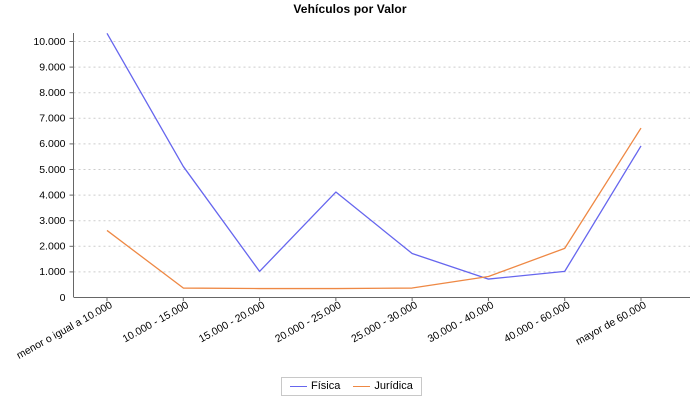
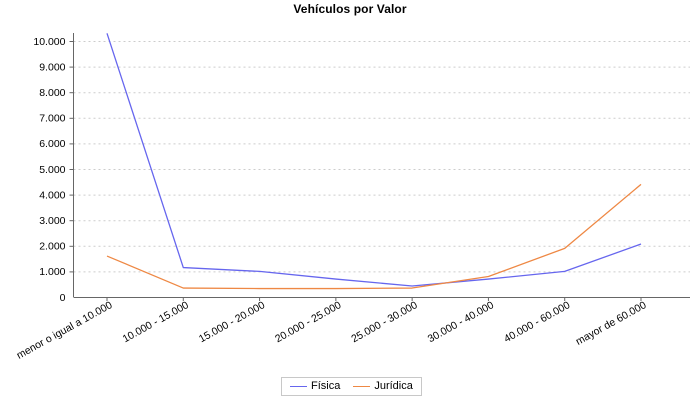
Jurídica/menor o igual a 10.000: 2600 -> 1600
Física/10.000 - 15.000: 5100 -> 1200
Física/20.000 - 25.000: 4100 -> 700
Física/25.000 - 30.000: 1700 -> 400
Física/mayor de 60.000: 5900 -> 2100
Jurídica/mayor de 60.000: 6600 -> 4400
